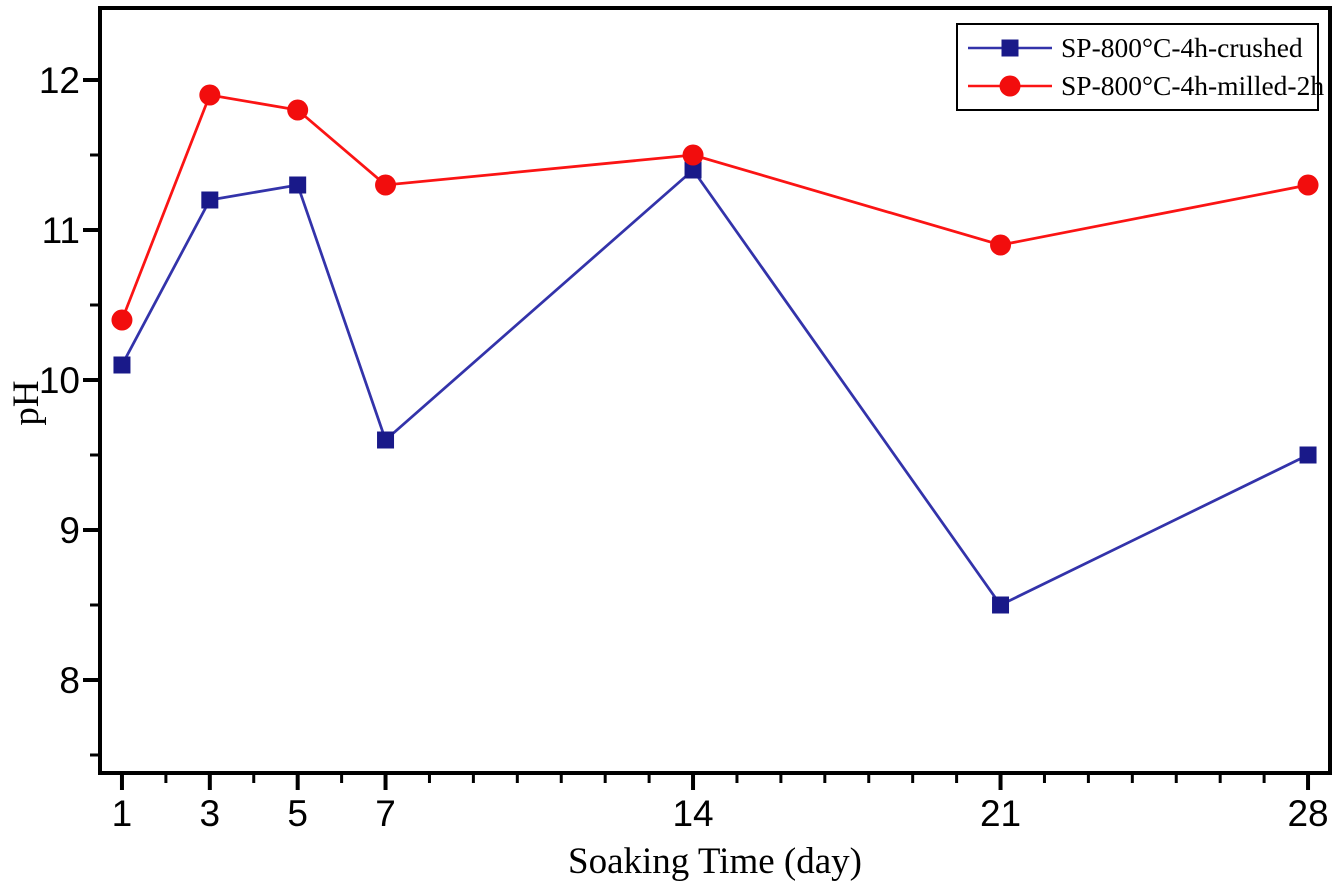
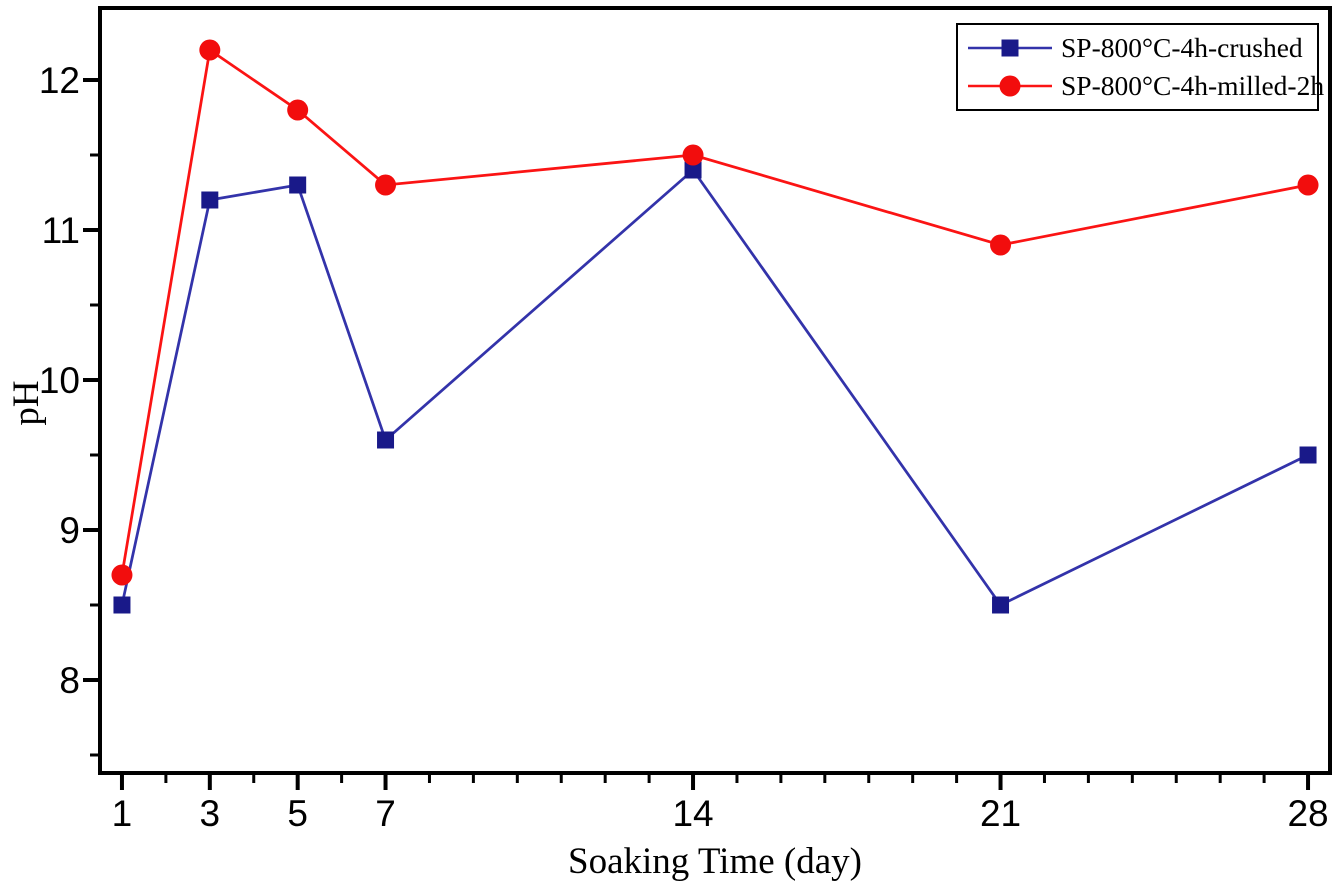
SP-800°C-4h-crushed/1: 10.1 -> 8.5
SP-800°C-4h-milled-2h/1: 10.4 -> 8.7
SP-800°C-4h-milled-2h/3: 11.9 -> 12.2
